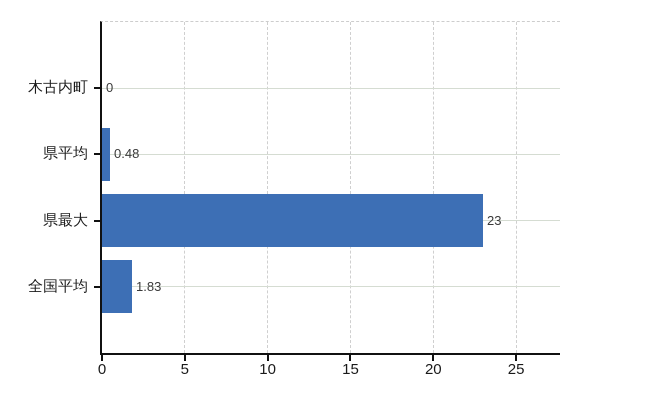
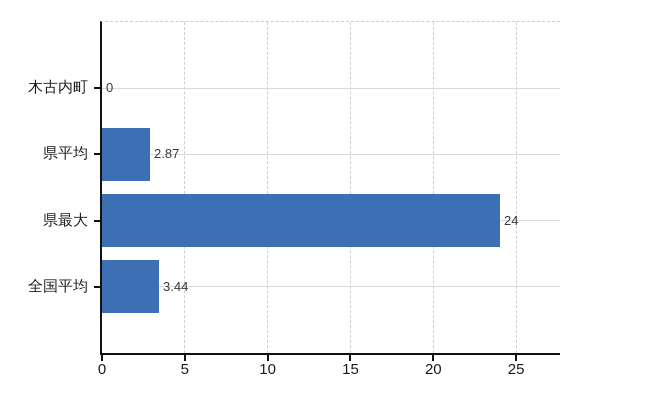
県平均: 0.48 -> 2.87
県最大: 23 -> 24
全国平均: 1.83 -> 3.44
